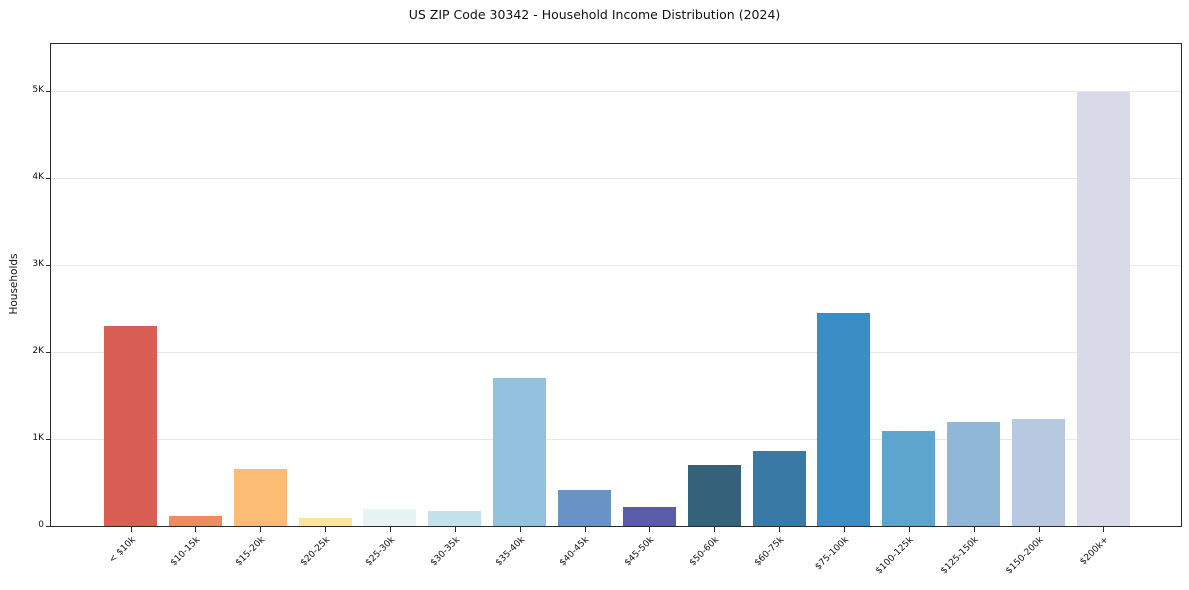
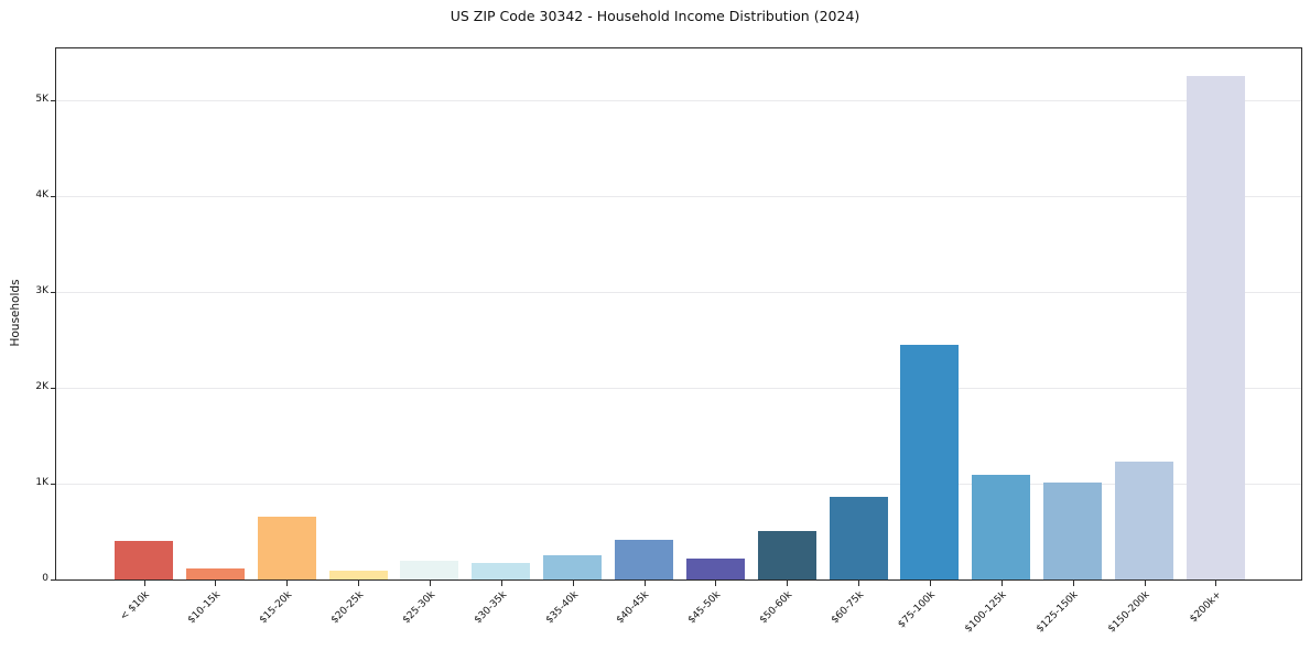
< $10k: 2.3K -> 0.4K
$35-40k: 1.7K -> 0.3K
$50-60k: 0.7K -> 0.5K
$125-150k: 1.2K -> 1.0K
$200k+: 5.0K -> 5.3K
